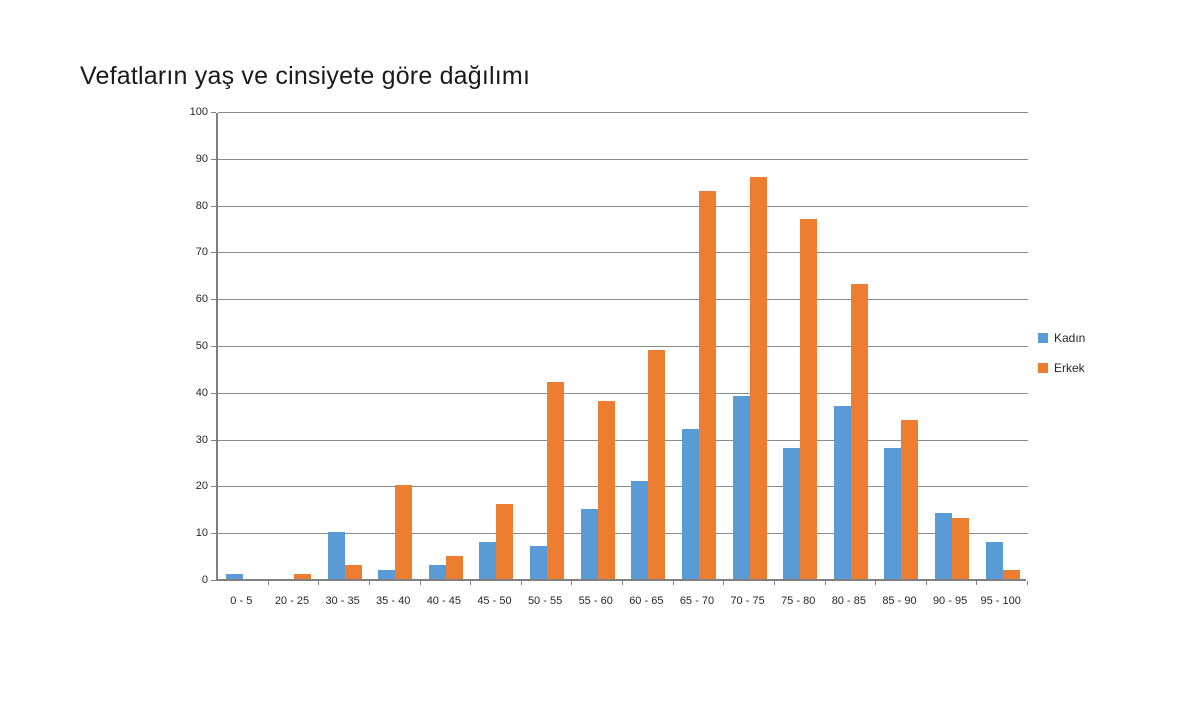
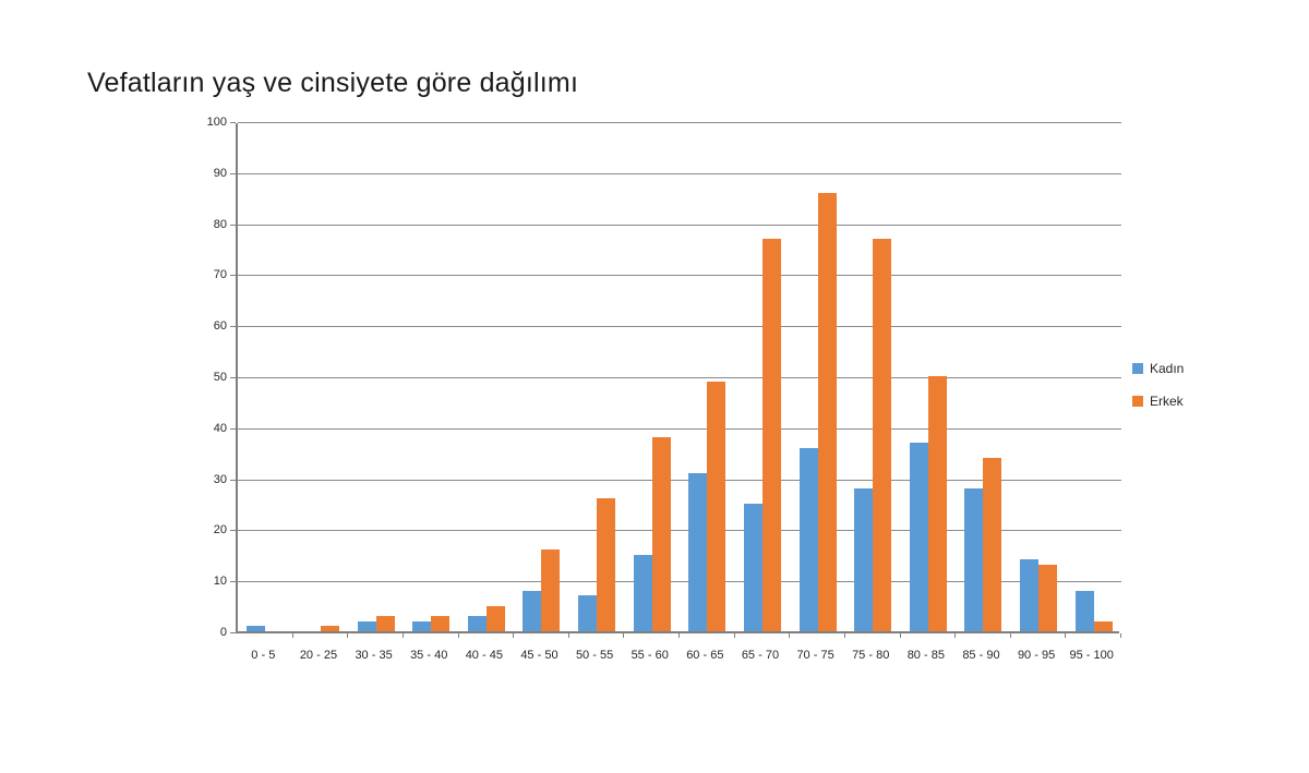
Kadın/30 - 35: 10 -> 2
Erkek/35 - 40: 20 -> 3
Erkek/50 - 55: 42 -> 26
Kadın/60 - 65: 21 -> 31
Kadın/65 - 70: 32 -> 25
Erkek/65 - 70: 83 -> 77
Kadın/70 - 75: 39 -> 36
Erkek/80 - 85: 63 -> 50
